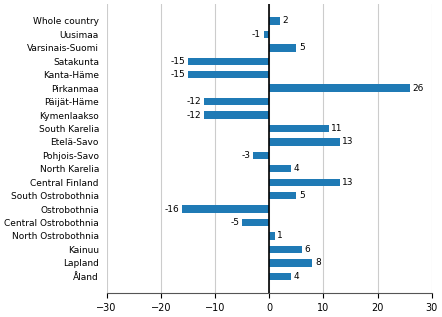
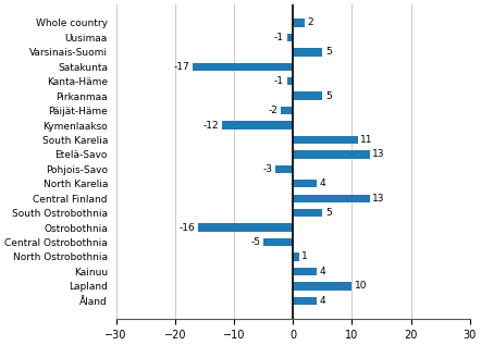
Satakunta: -15 -> -17
Kanta-Häme: -15 -> -1
Pirkanmaa: 26 -> 5
Päijät-Häme: -12 -> -2
Kainuu: 6 -> 4
Lapland: 8 -> 10
